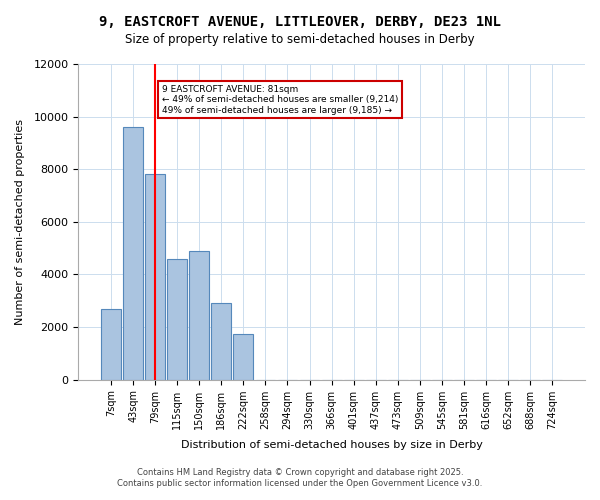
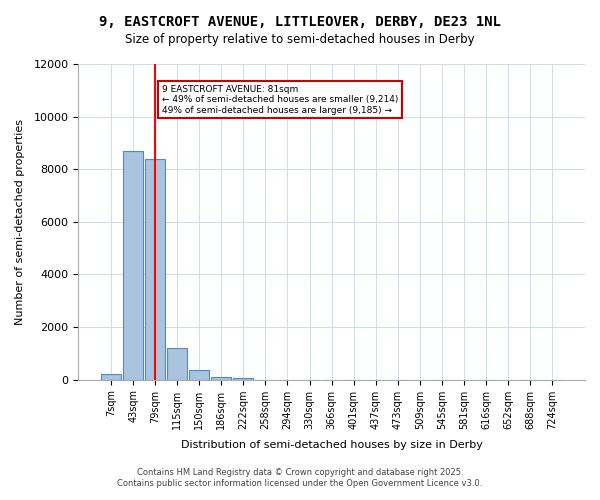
7sqm: 2700 -> 200
43sqm: 9600 -> 8700
79sqm: 7800 -> 8400
115sqm: 4600 -> 1200
150sqm: 4900 -> 350
186sqm: 2900 -> 100
222sqm: 1750 -> 80
